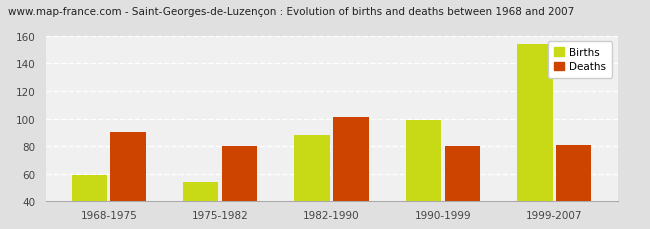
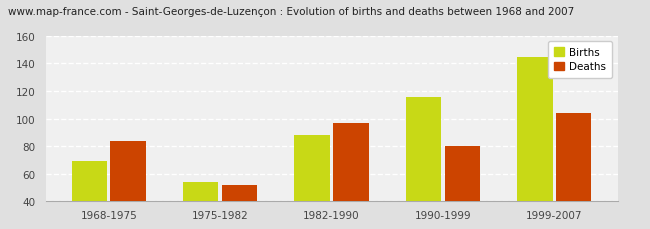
Births/1968-1975: 59 -> 69
Deaths/1968-1975: 90 -> 84
Deaths/1975-1982: 80 -> 52
Deaths/1982-1990: 101 -> 97
Births/1990-1999: 99 -> 116
Births/1999-2007: 154 -> 145
Deaths/1999-2007: 81 -> 104
